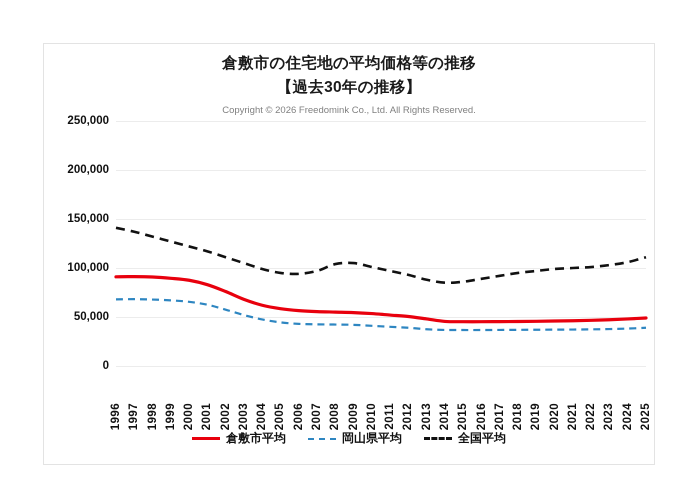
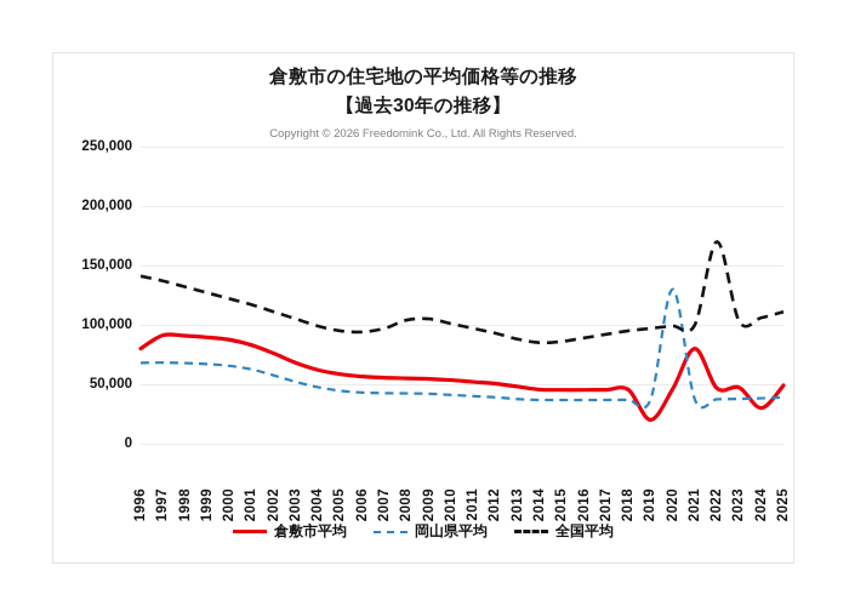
倉敷市平均/1996: 90000 -> 80000
倉敷市平均/2019: 50000 -> 20000
岡山県平均/2020: 40000 -> 130000
倉敷市平均/2021: 50000 -> 80000
全国平均/2022: 100000 -> 170000
倉敷市平均/2024: 50000 -> 30000
